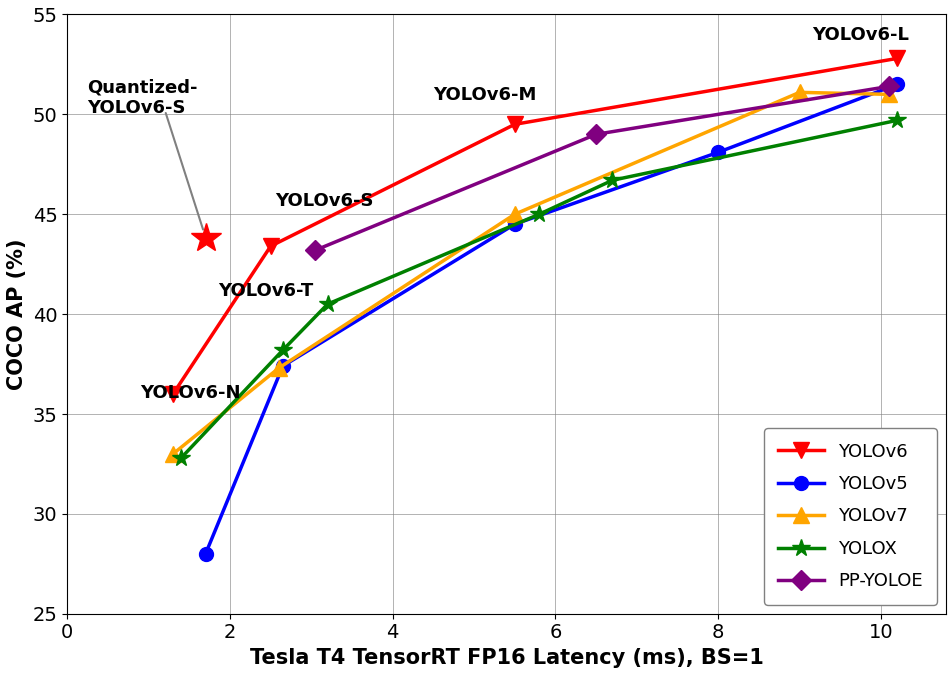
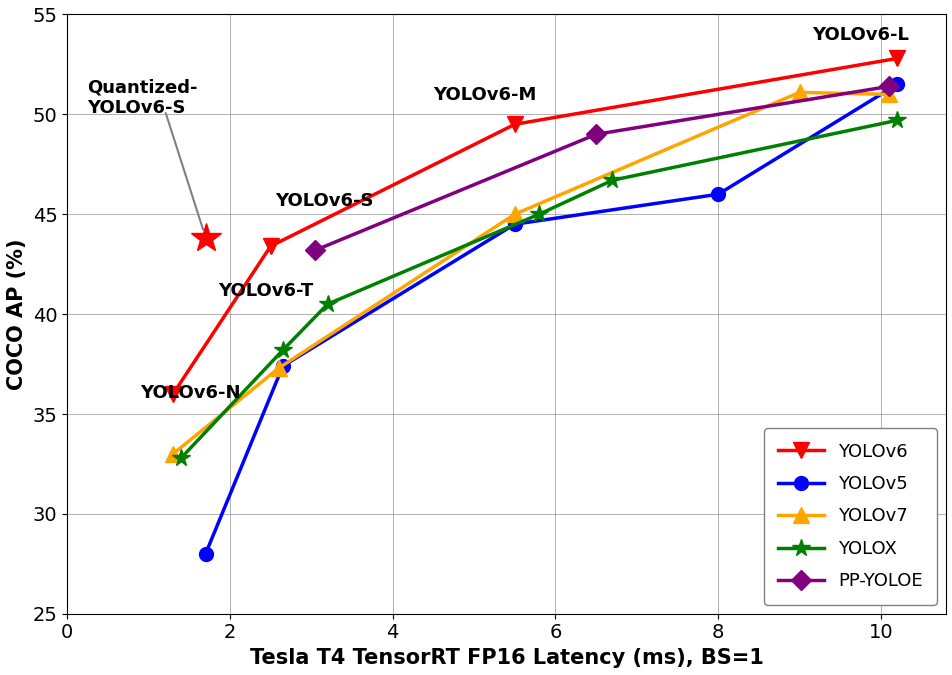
YOLOv5/8: 48.1 -> 46.0
